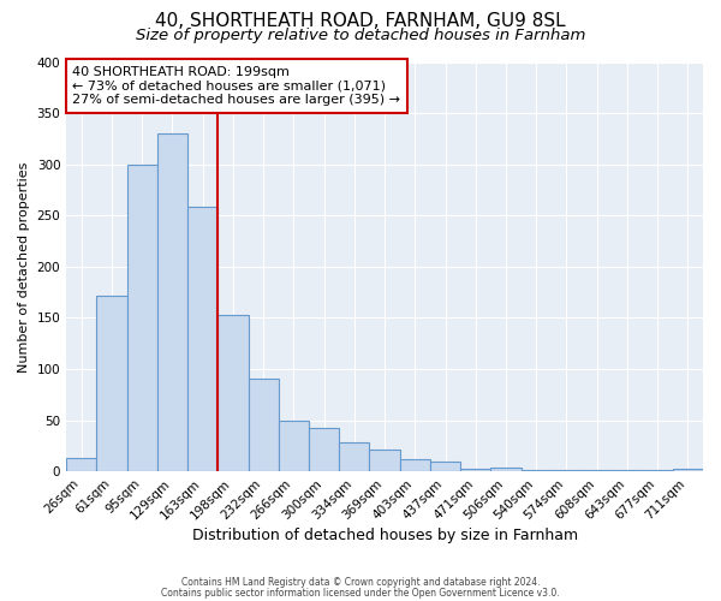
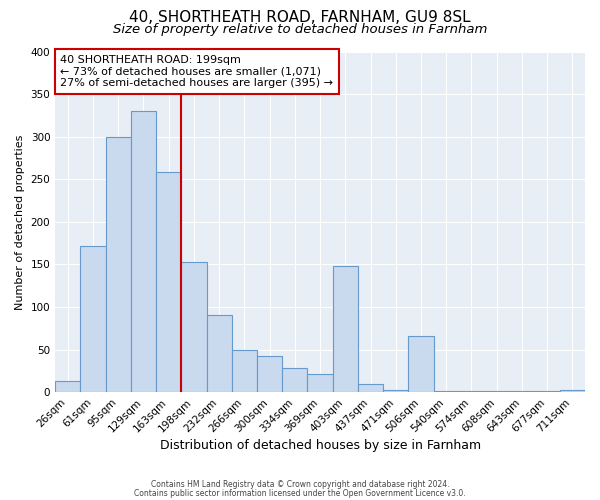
403sqm: 12 -> 148
506sqm: 4 -> 66
